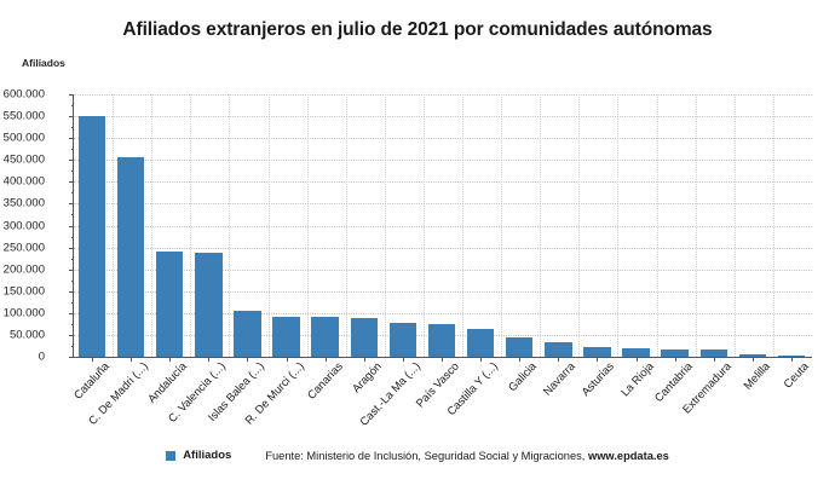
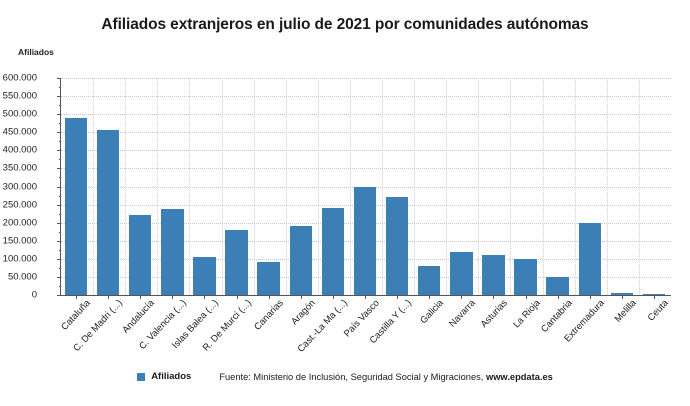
Cataluña: 550000 -> 490000
Andalucía: 240000 -> 220000
R. De Murci (...): 90000 -> 180000
Aragón: 90000 -> 190000
Cast.-La Ma (...): 80000 -> 240000
País Vasco: 70000 -> 300000
Castilla Y (...): 60000 -> 270000
Galicia: 40000 -> 80000
Navarra: 30000 -> 120000
Asturias: 20000 -> 110000
La Rioja: 20000 -> 100000
Cantabria: 20000 -> 50000
Extremadura: 20000 -> 200000
